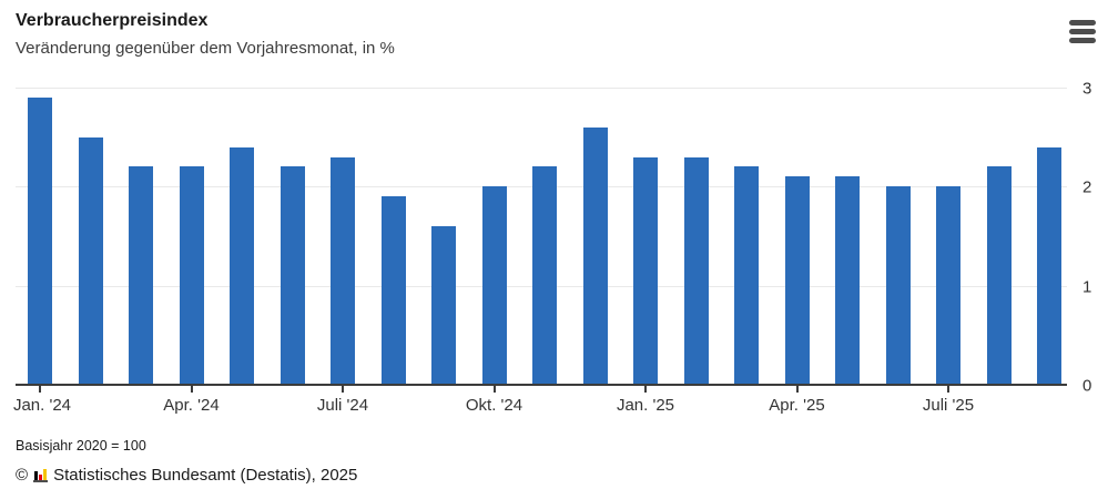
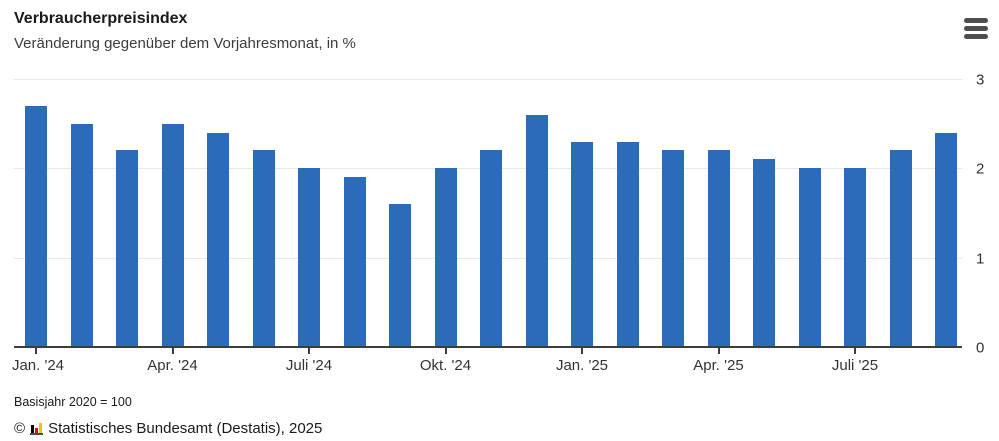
Jan. '24: 2.9 -> 2.7
Apr. '24: 2.2 -> 2.5
Juli '24: 2.3 -> 2.0
Apr. '25: 2.1 -> 2.2
